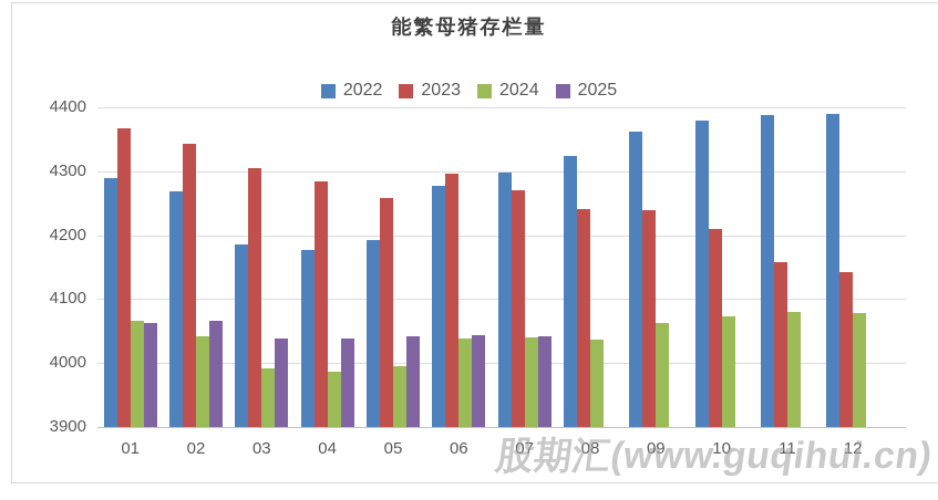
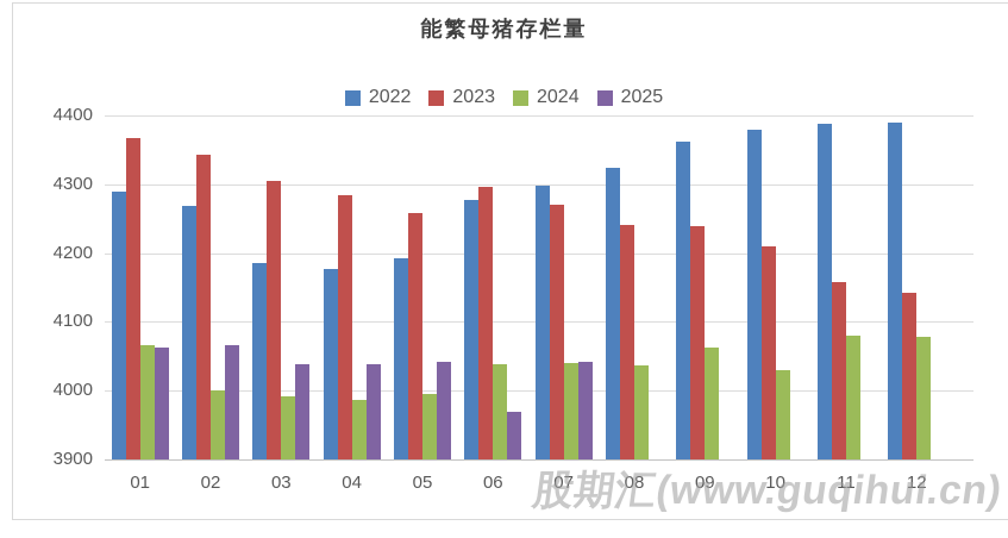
2024/02: 4040 -> 4000
2025/06: 4040 -> 3970
2024/10: 4070 -> 4030
